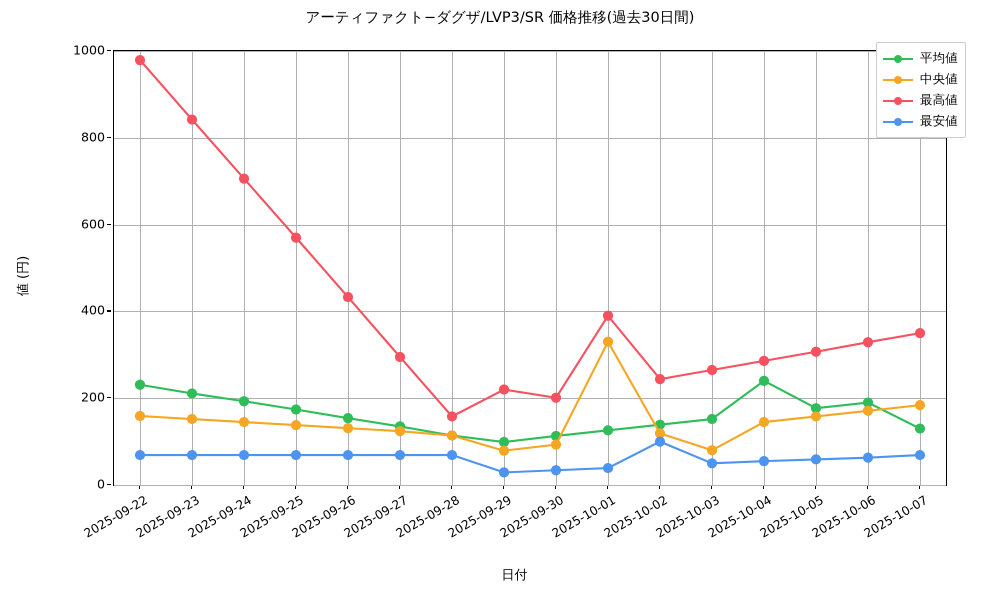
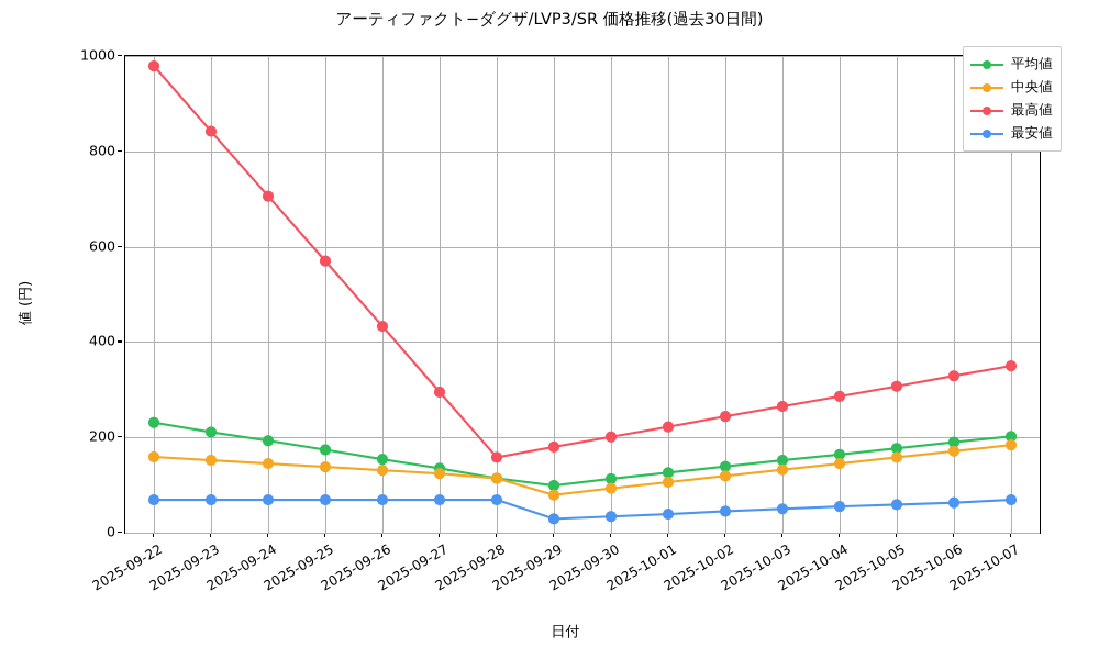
最高値/2025-09-29: 220 -> 180
中央値/2025-10-01: 330 -> 110
最高値/2025-10-01: 390 -> 220
最安値/2025-10-02: 100 -> 40
中央値/2025-10-03: 80 -> 130
平均値/2025-10-04: 240 -> 160
平均値/2025-10-07: 130 -> 200
